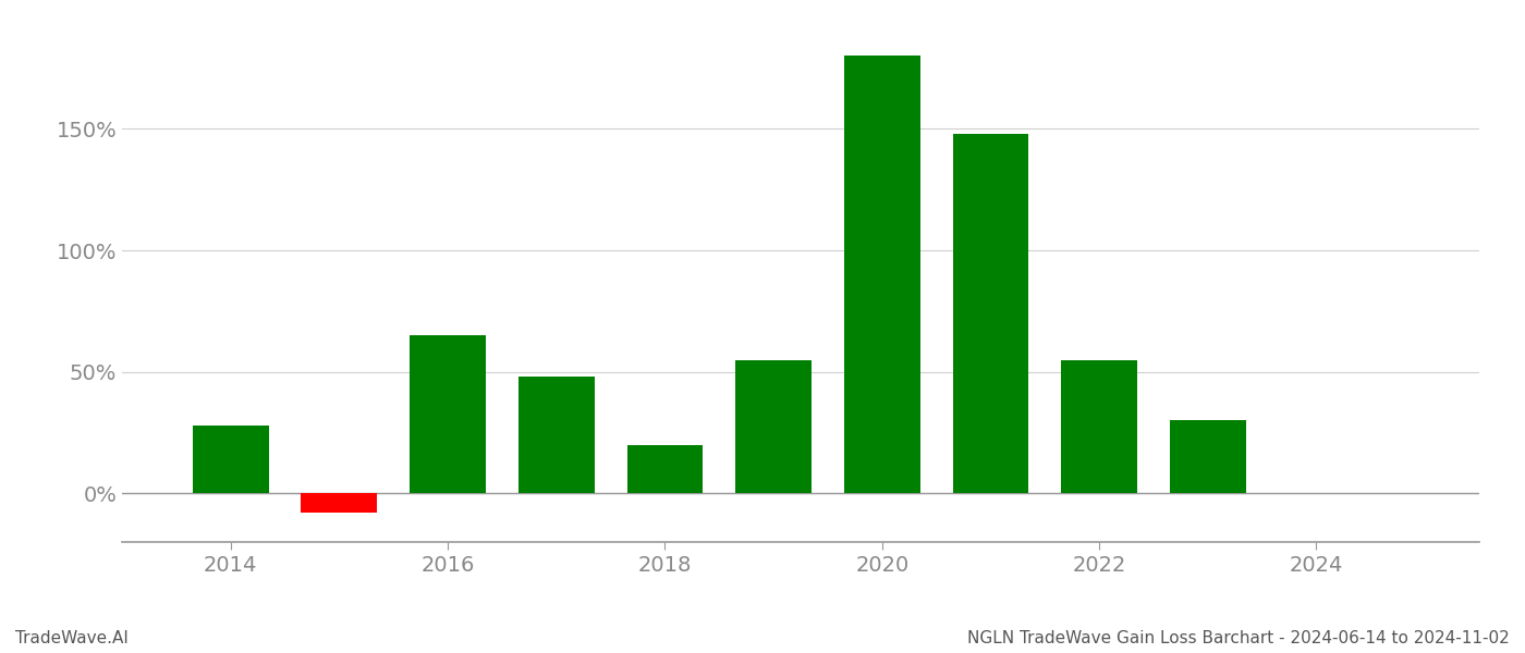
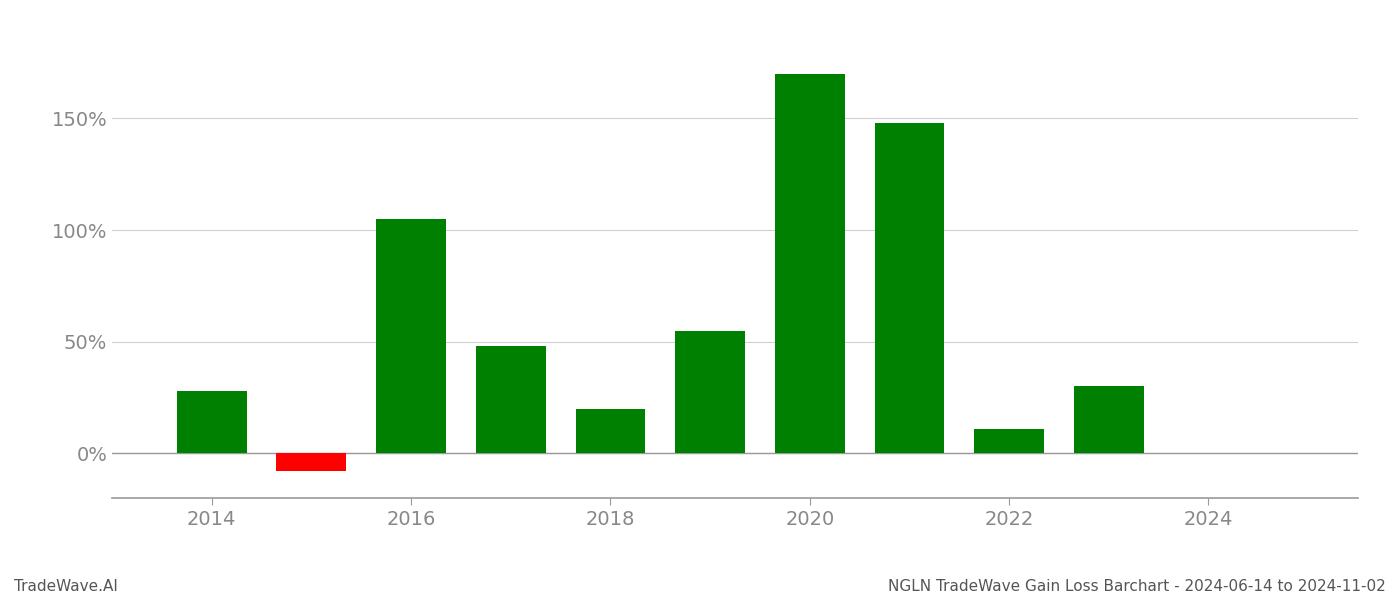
2016: 65% -> 105%
2020: 180% -> 170%
2022: 55% -> 11%
